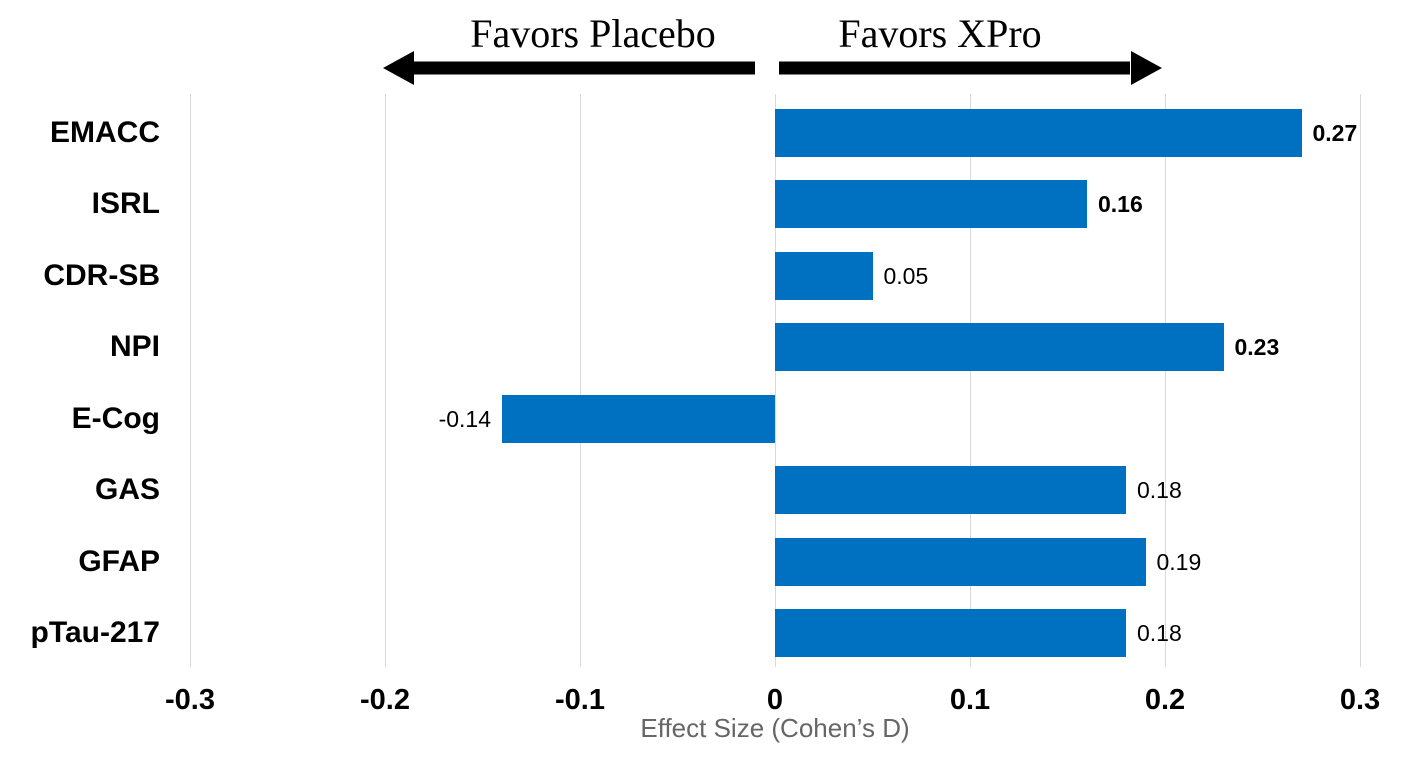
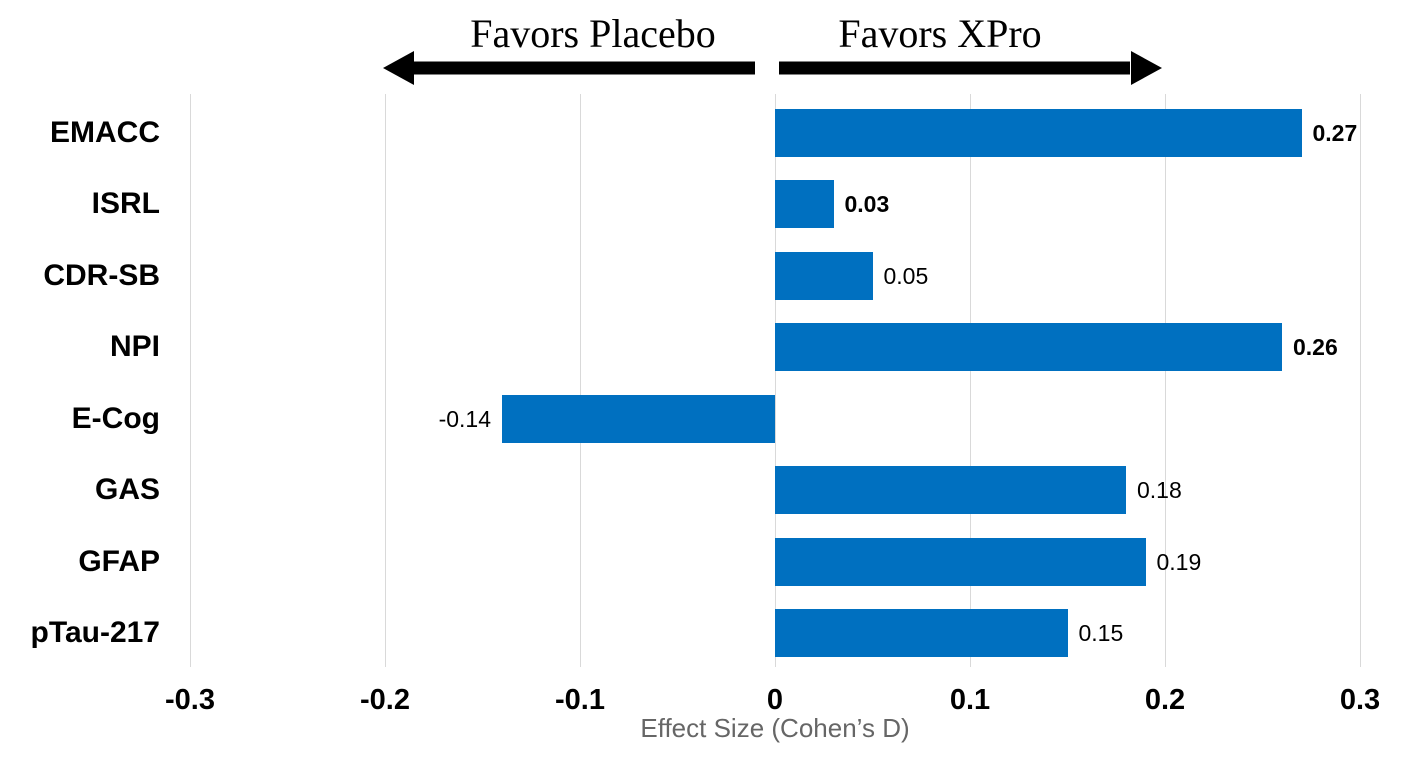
ISRL: 0.16 -> 0.03
NPI: 0.23 -> 0.26
pTau-217: 0.18 -> 0.15
